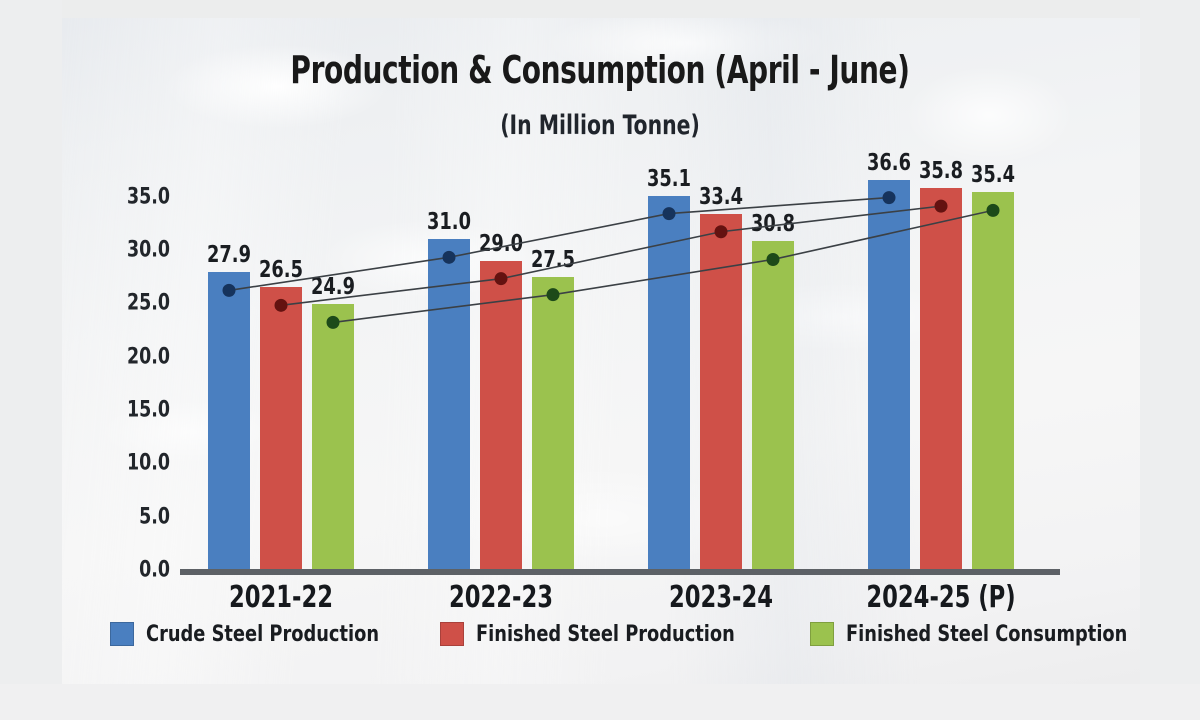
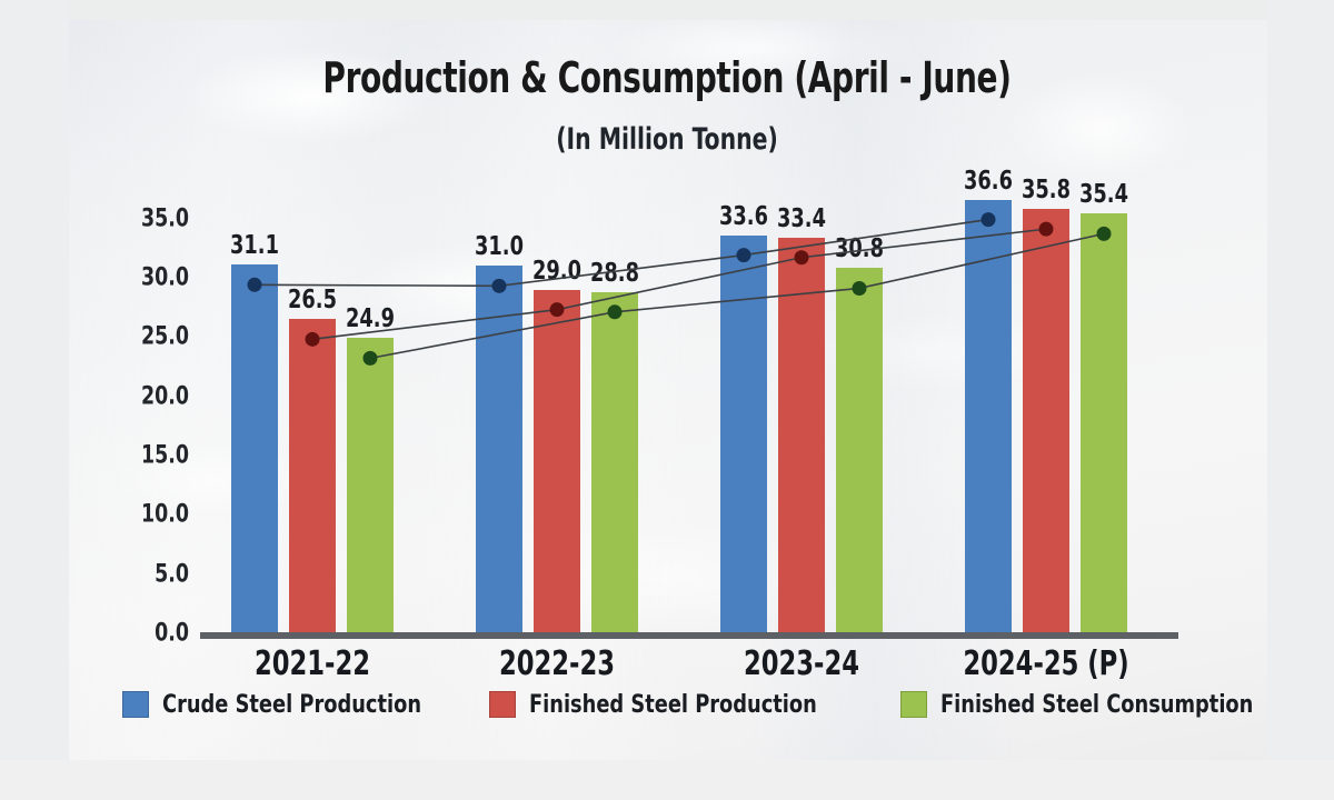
Crude Steel Production/2021-22: 27.9 -> 31.1
Finished Steel Consumption/2022-23: 27.5 -> 28.8
Crude Steel Production/2023-24: 35.1 -> 33.6
